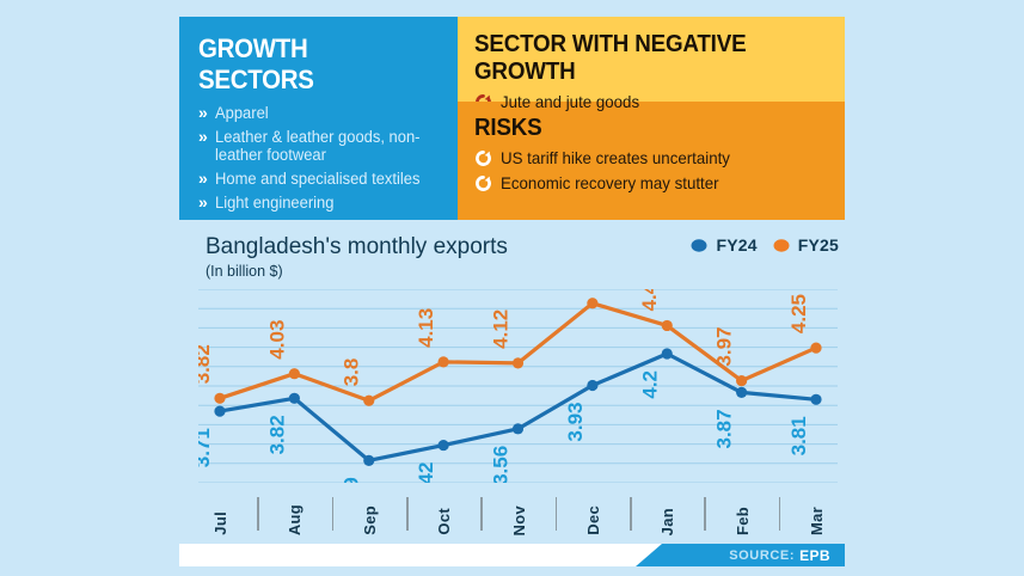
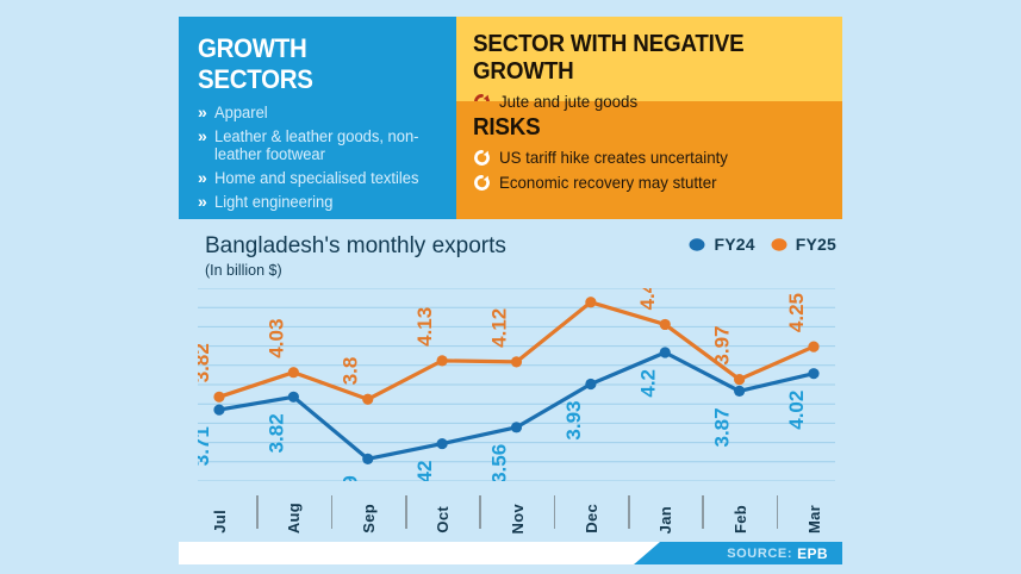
FY24/Mar: 3.81 -> 4.02
